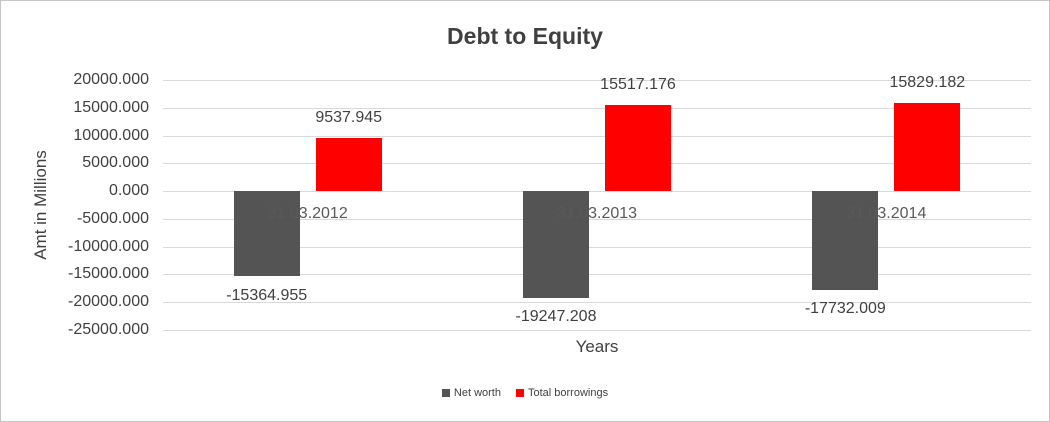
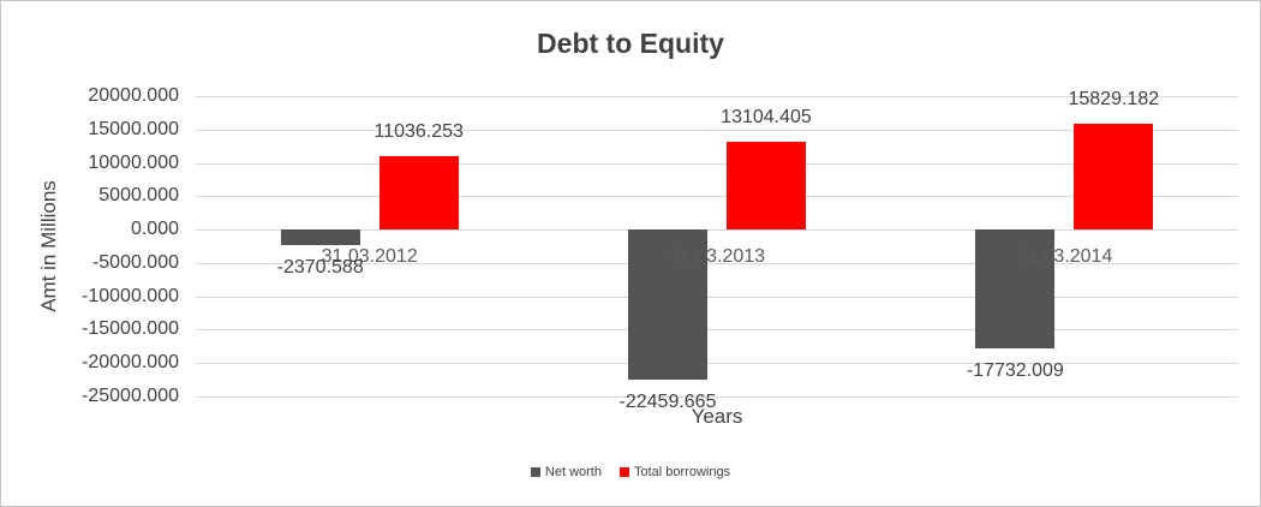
Net worth/31.03.2012: -15364.955 -> -2370.588
Total borrowings/31.03.2012: 9537.945 -> 11036.253
Net worth/31.03.2013: -19247.208 -> -22459.665
Total borrowings/31.03.2013: 15517.176 -> 13104.405
